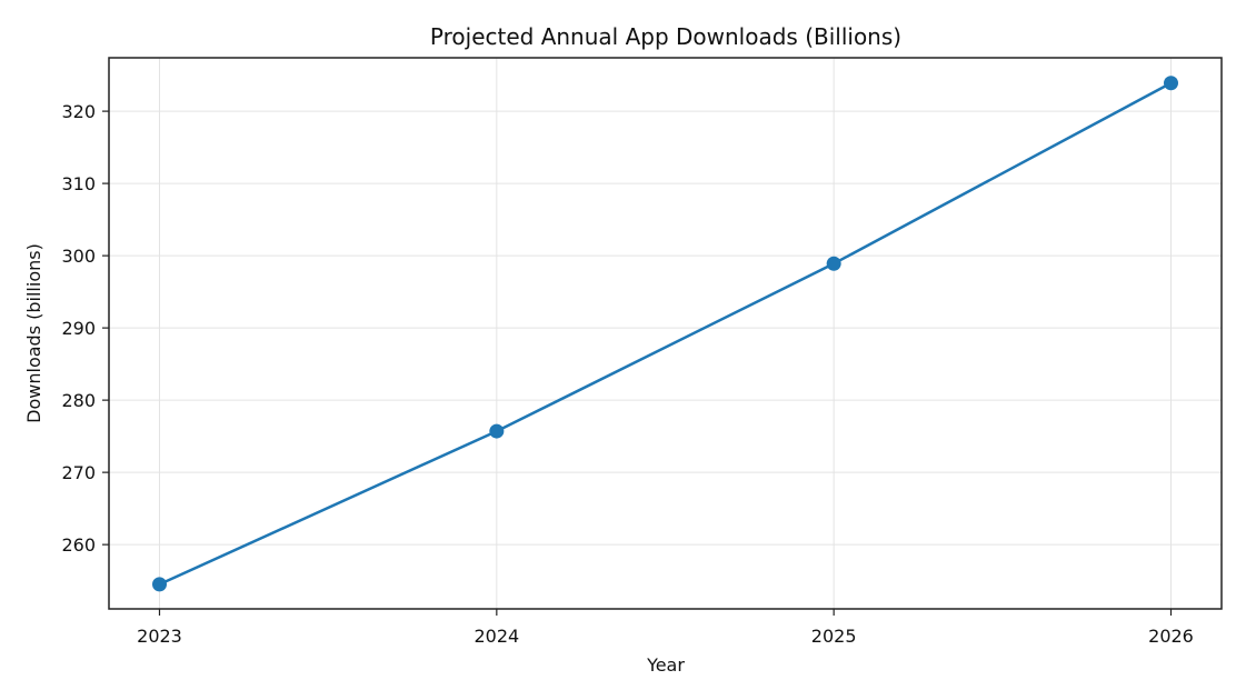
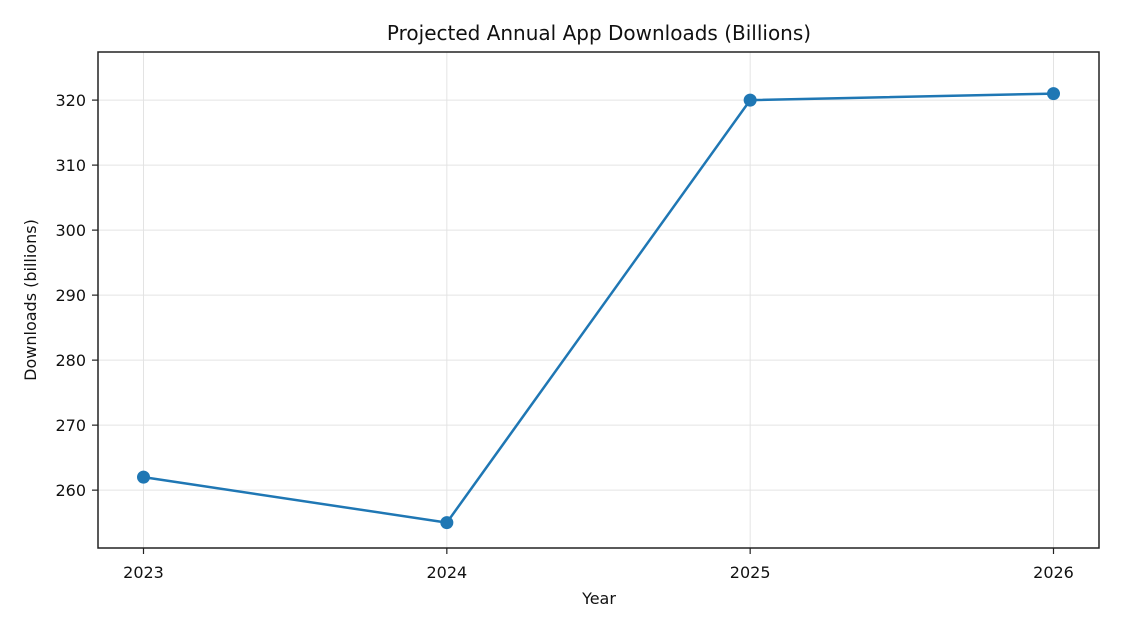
2023: 254 -> 262
2024: 276 -> 255
2025: 299 -> 320
2026: 324 -> 321
